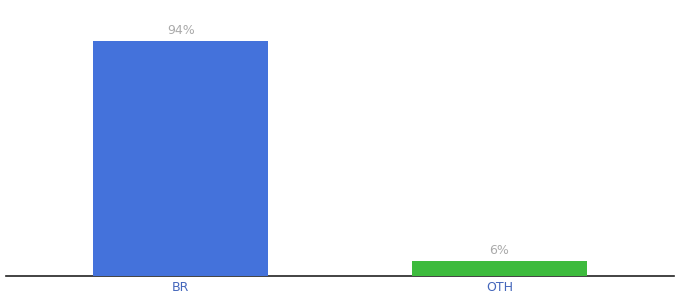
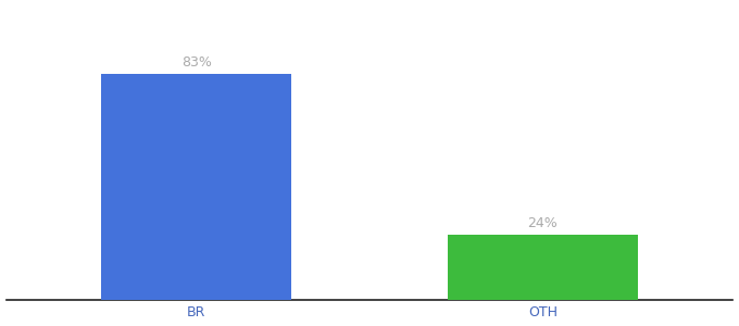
BR: 94% -> 83%
OTH: 6% -> 24%
